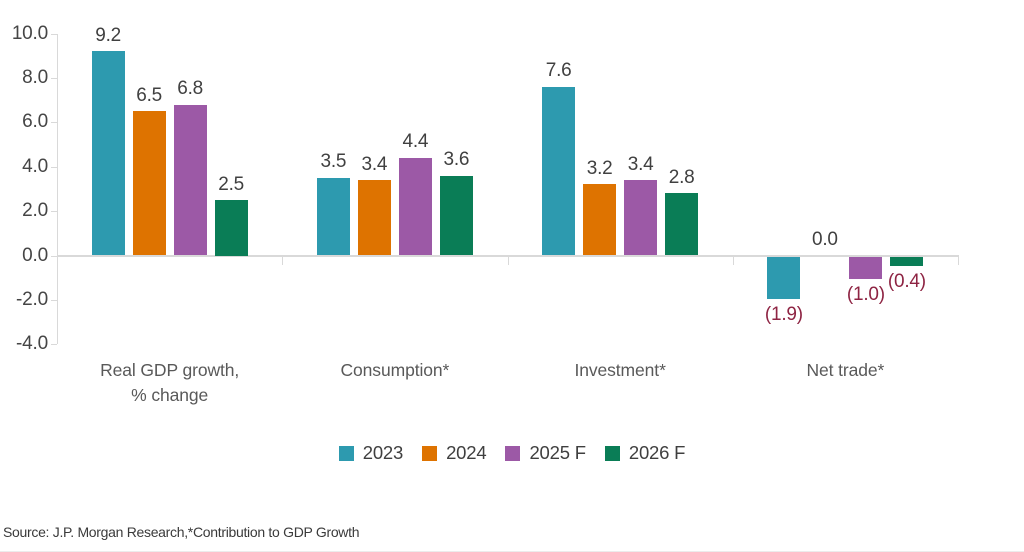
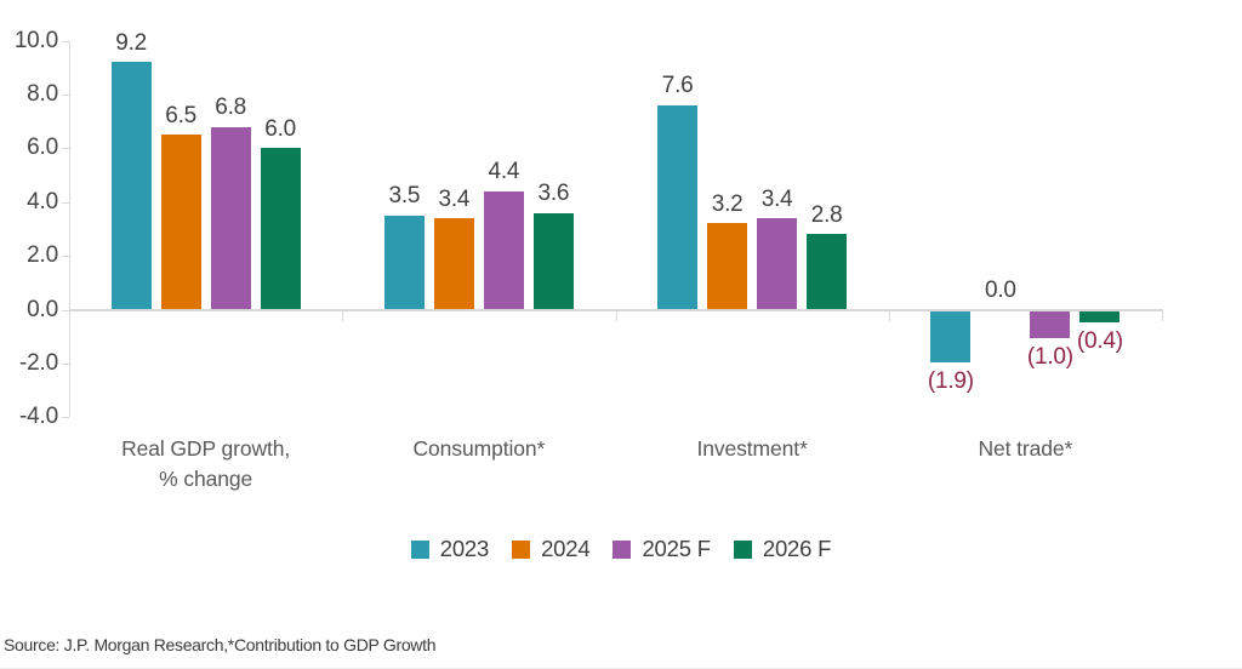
2026 F/Real GDP growth, % change: 2.5 -> 6.0
